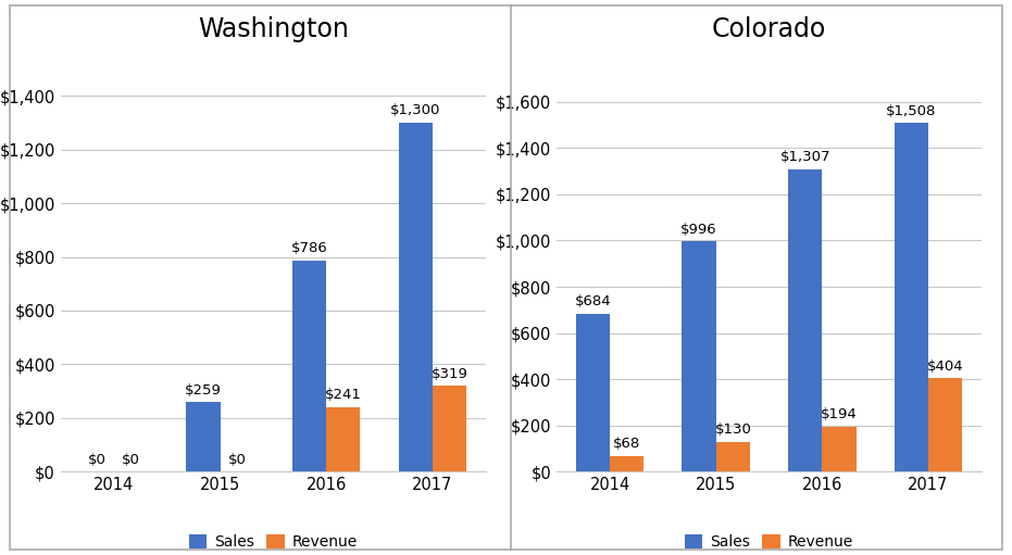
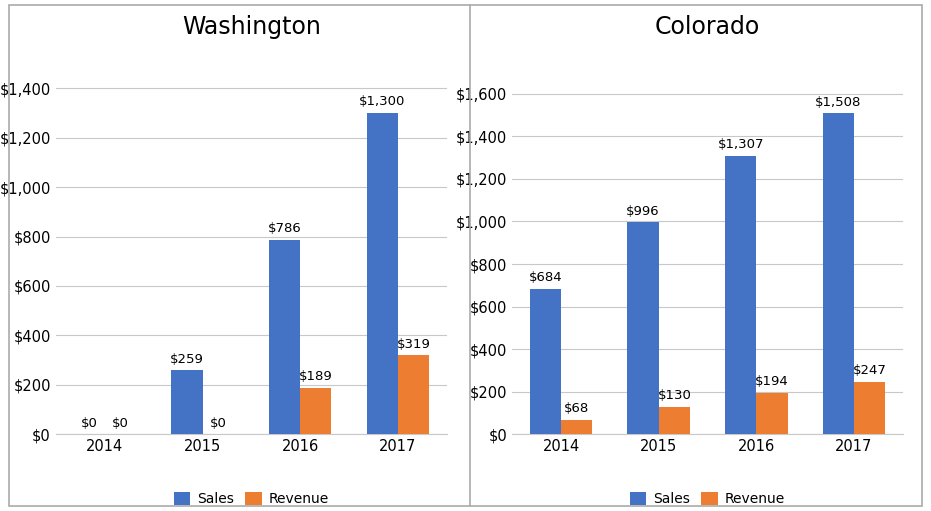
Washington/Revenue/2016: $241 -> $189
Colorado/Revenue/2017: $404 -> $247
